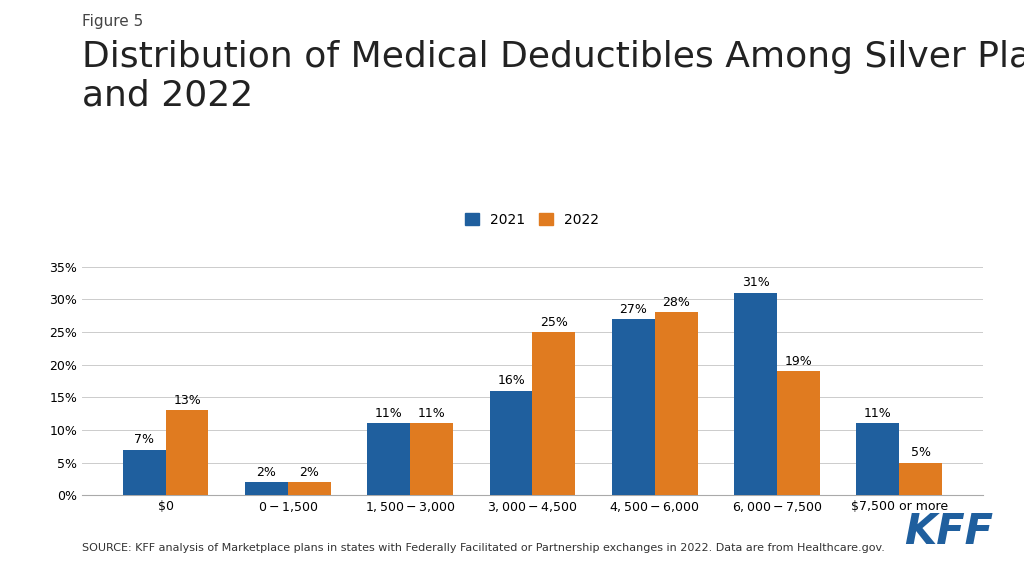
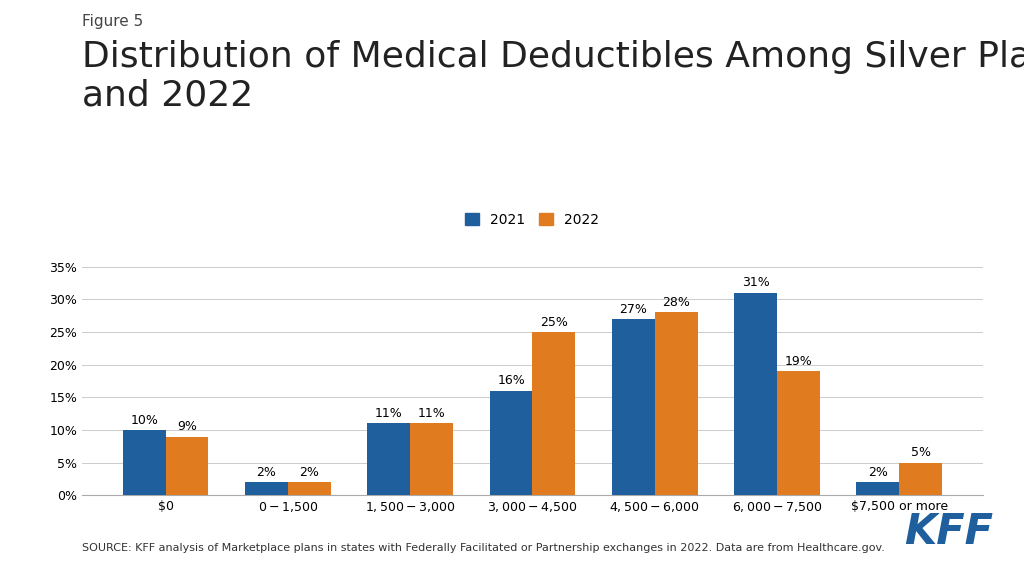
2021/$0: 7% -> 10%
2022/$0: 13% -> 9%
2021/$7,500 or more: 11% -> 2%
